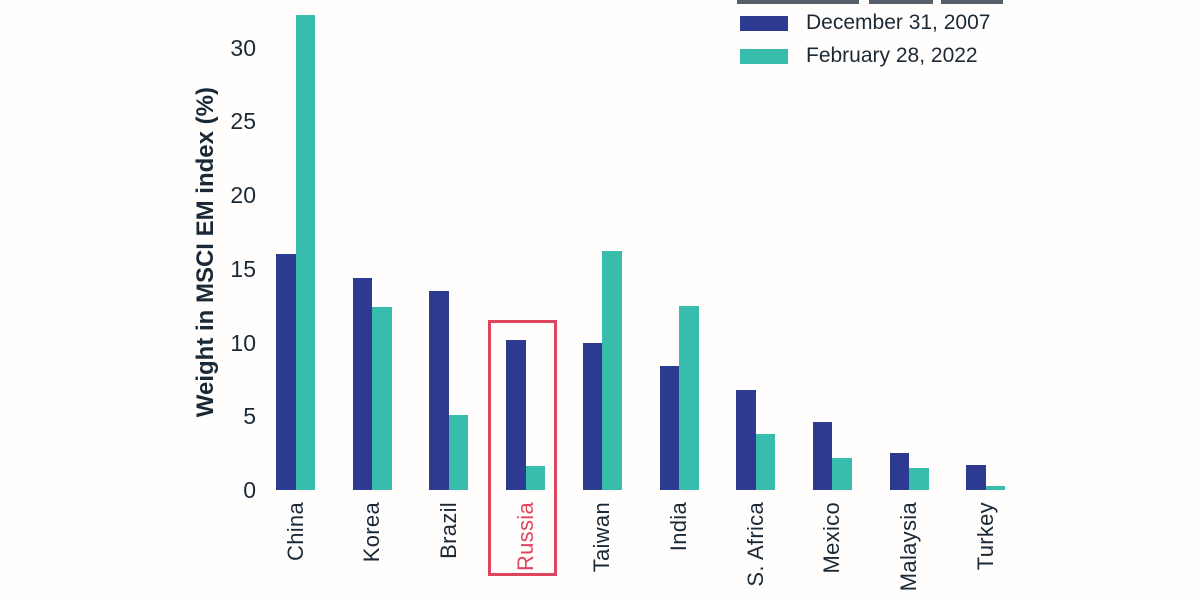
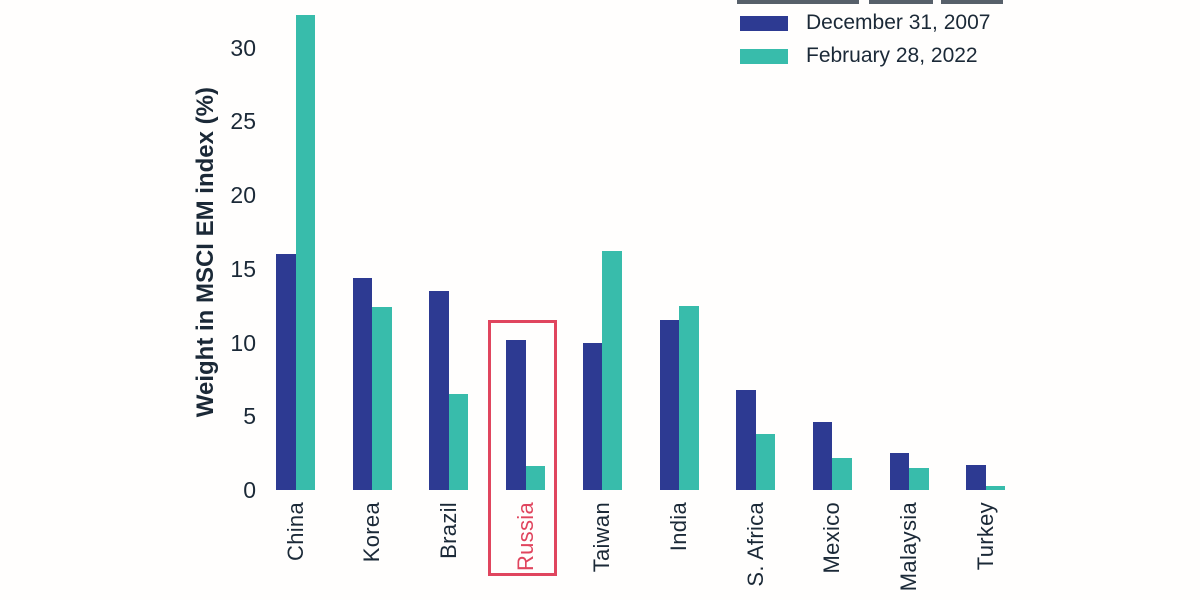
February 28, 2022/Brazil: 5.1 -> 6.5
December 31, 2007/India: 8.4 -> 11.5
